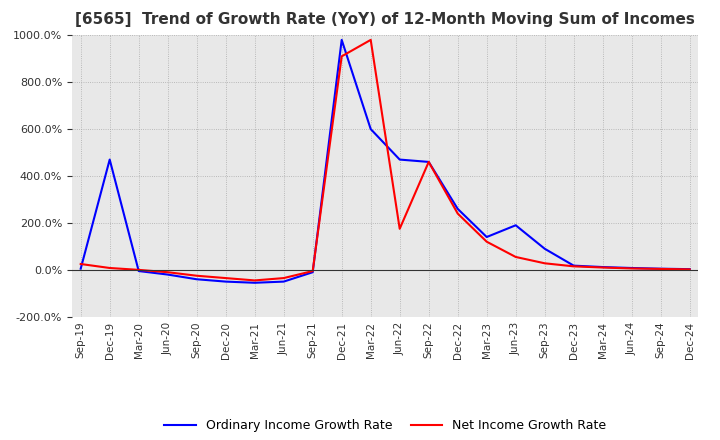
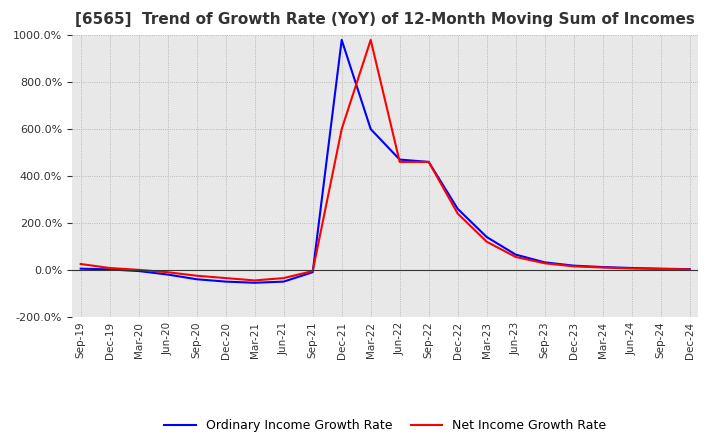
Ordinary Income Growth Rate/Dec-19: 470% -> 2%
Net Income Growth Rate/Dec-21: 910% -> 600%
Net Income Growth Rate/Jun-22: 175% -> 460%
Ordinary Income Growth Rate/Jun-23: 190% -> 65%
Ordinary Income Growth Rate/Sep-23: 90% -> 32%
